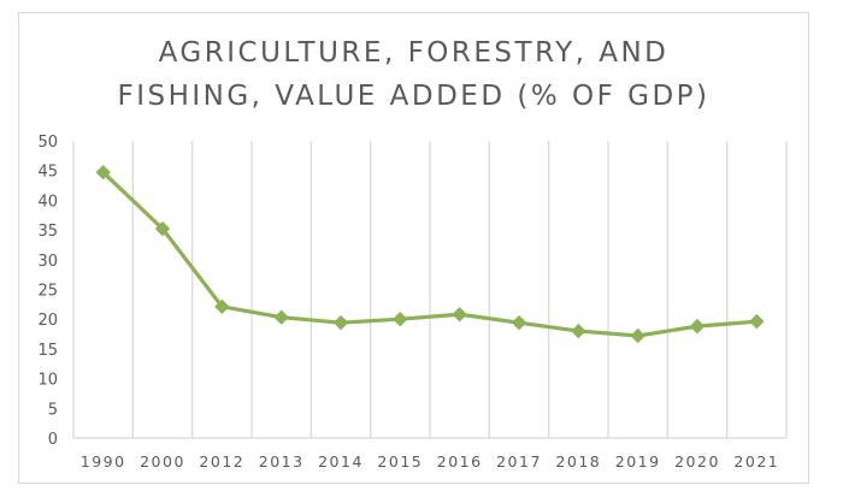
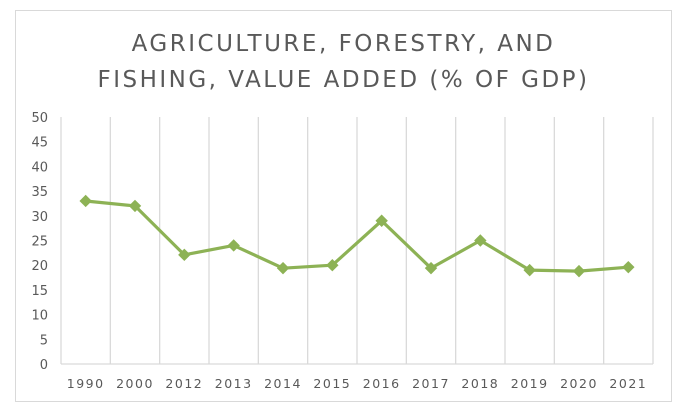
1990: 45 -> 33
2000: 35 -> 32
2013: 20 -> 24
2016: 21 -> 29
2018: 18 -> 25
2019: 17 -> 19
